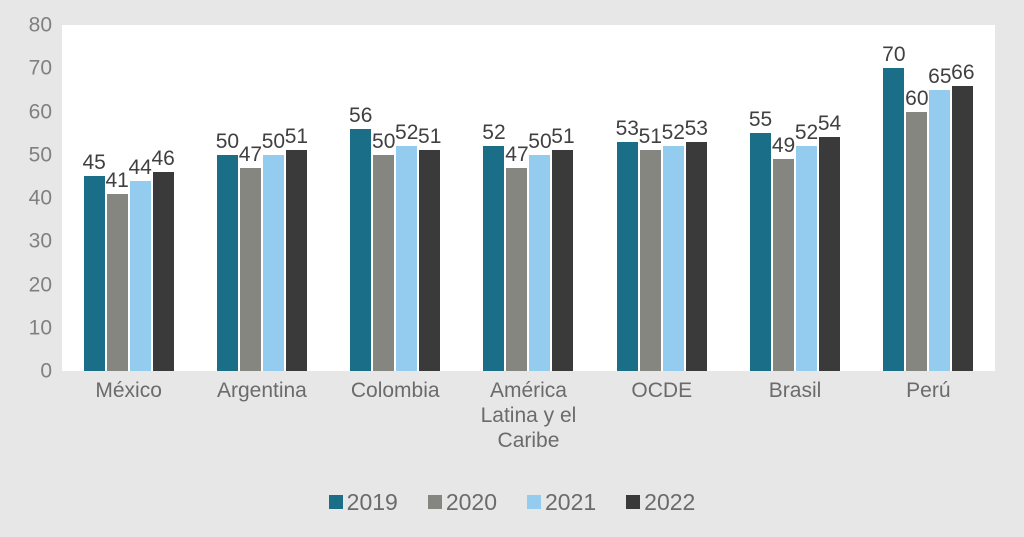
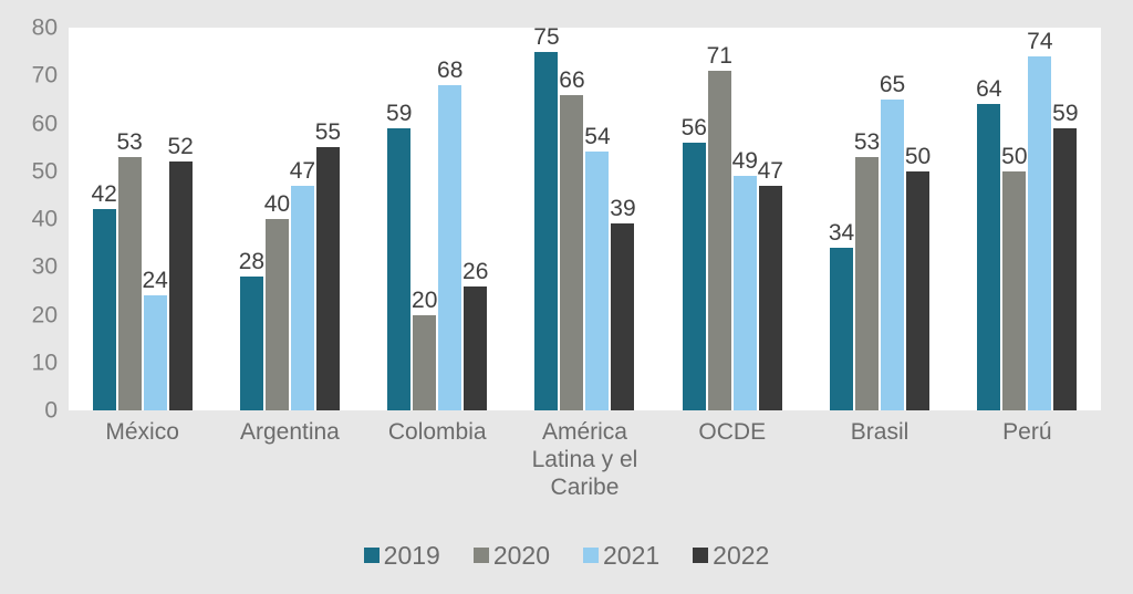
2019/México: 45 -> 42
2020/México: 41 -> 53
2021/México: 44 -> 24
2022/México: 46 -> 52
2019/Argentina: 50 -> 28
2020/Argentina: 47 -> 40
2021/Argentina: 50 -> 47
2022/Argentina: 51 -> 55
2019/Colombia: 56 -> 59
2020/Colombia: 50 -> 20
2021/Colombia: 52 -> 68
2022/Colombia: 51 -> 26
2019/América Latina y el Caribe: 52 -> 75
2020/América Latina y el Caribe: 47 -> 66
2021/América Latina y el Caribe: 50 -> 54
2022/América Latina y el Caribe: 51 -> 39
2019/OCDE: 53 -> 56
2020/OCDE: 51 -> 71
2021/OCDE: 52 -> 49
2022/OCDE: 53 -> 47
2019/Brasil: 55 -> 34
2020/Brasil: 49 -> 53
2021/Brasil: 52 -> 65
2022/Brasil: 54 -> 50
2019/Perú: 70 -> 64
2020/Perú: 60 -> 50
2021/Perú: 65 -> 74
2022/Perú: 66 -> 59
